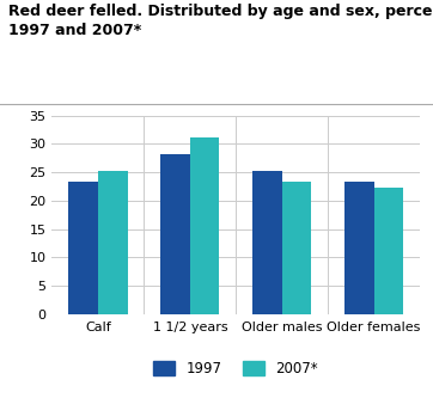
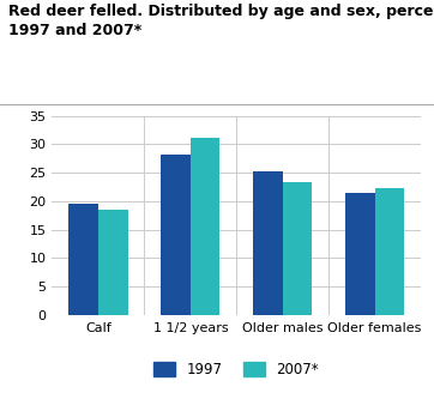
1997/Calf: 23.3 -> 19.5
2007*/Calf: 25.2 -> 18.5
1997/Older females: 23.3 -> 21.5
